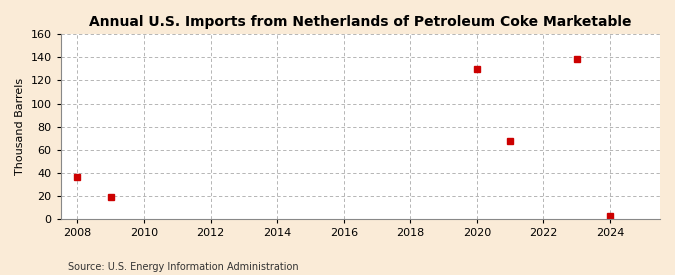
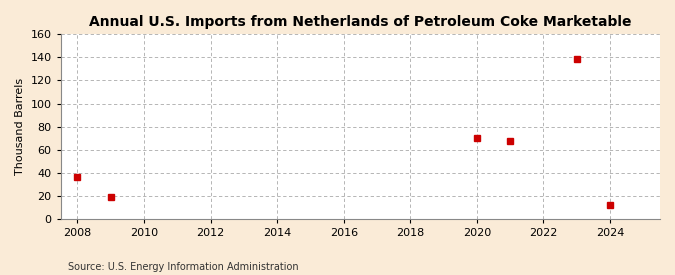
2020: 130 -> 70
2024: 3 -> 12
